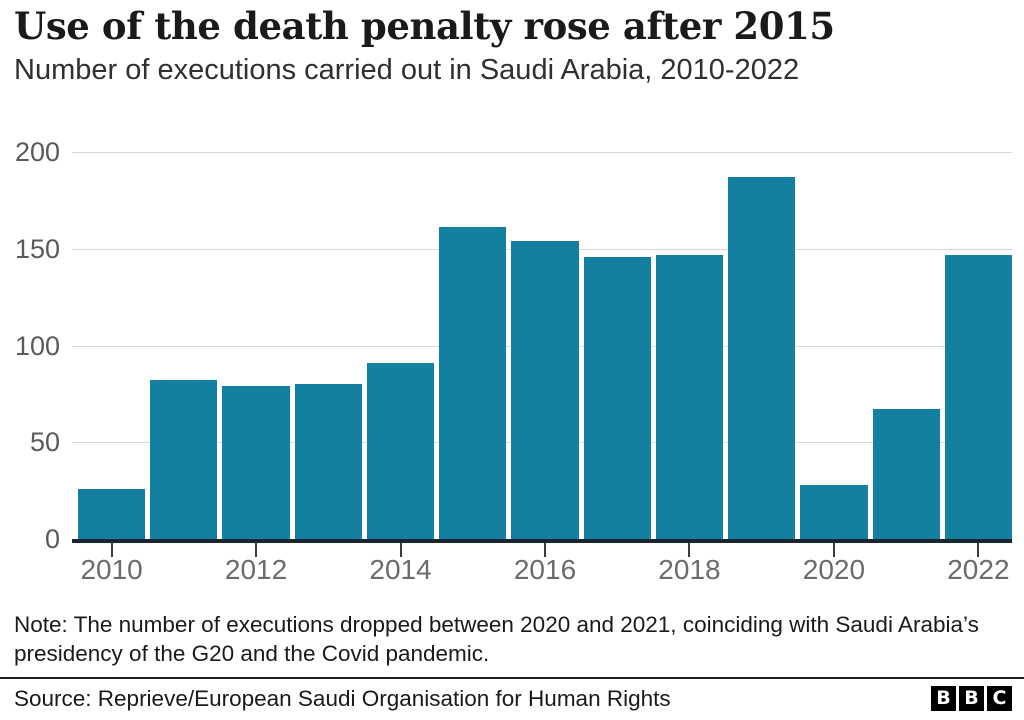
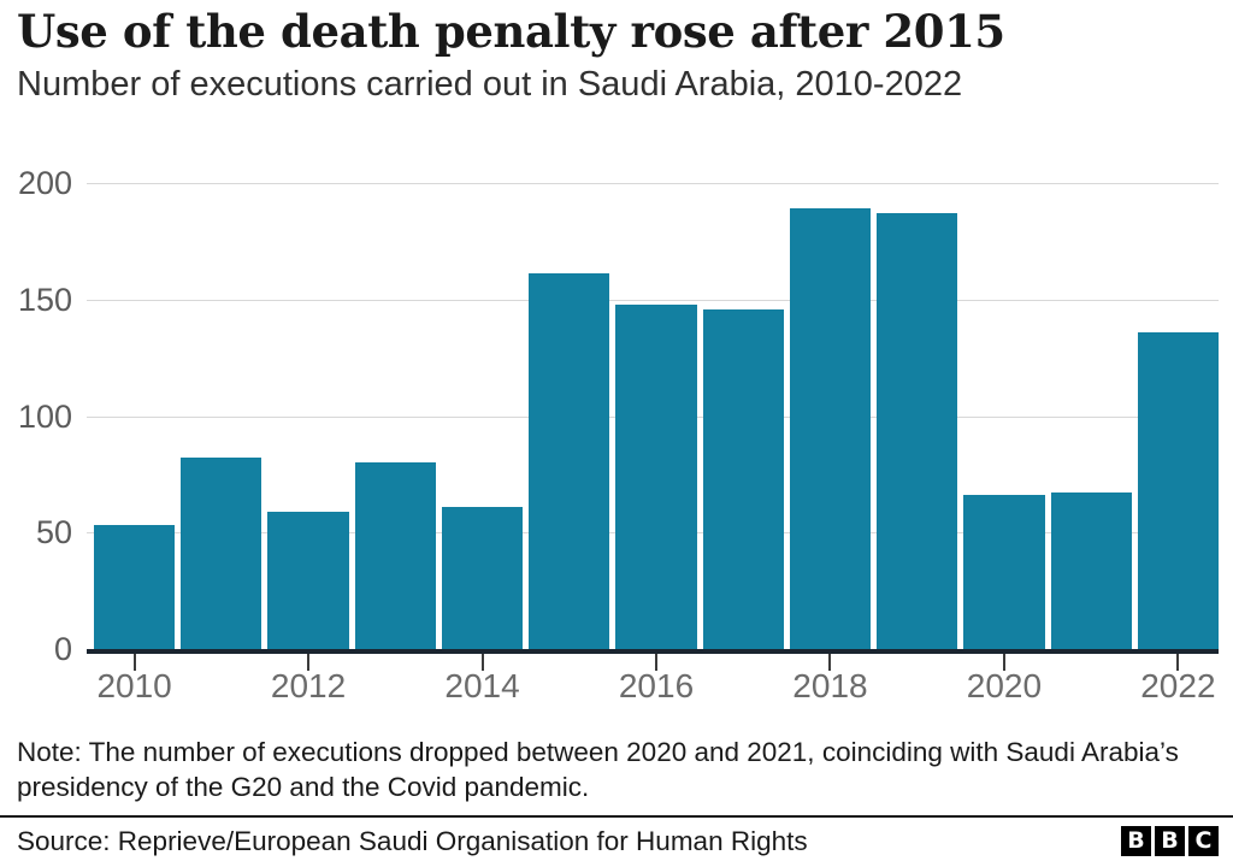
2010: 26 -> 53
2012: 79 -> 59
2014: 91 -> 61
2016: 154 -> 148
2018: 147 -> 189
2020: 28 -> 66
2022: 147 -> 136
